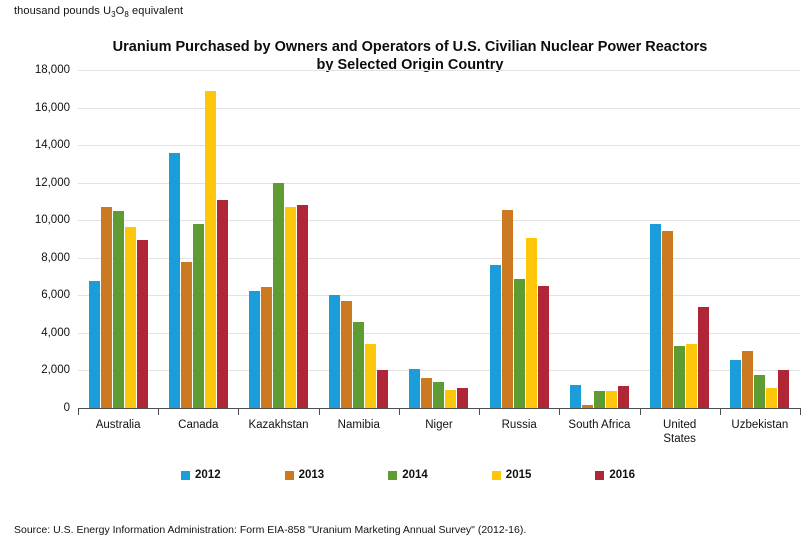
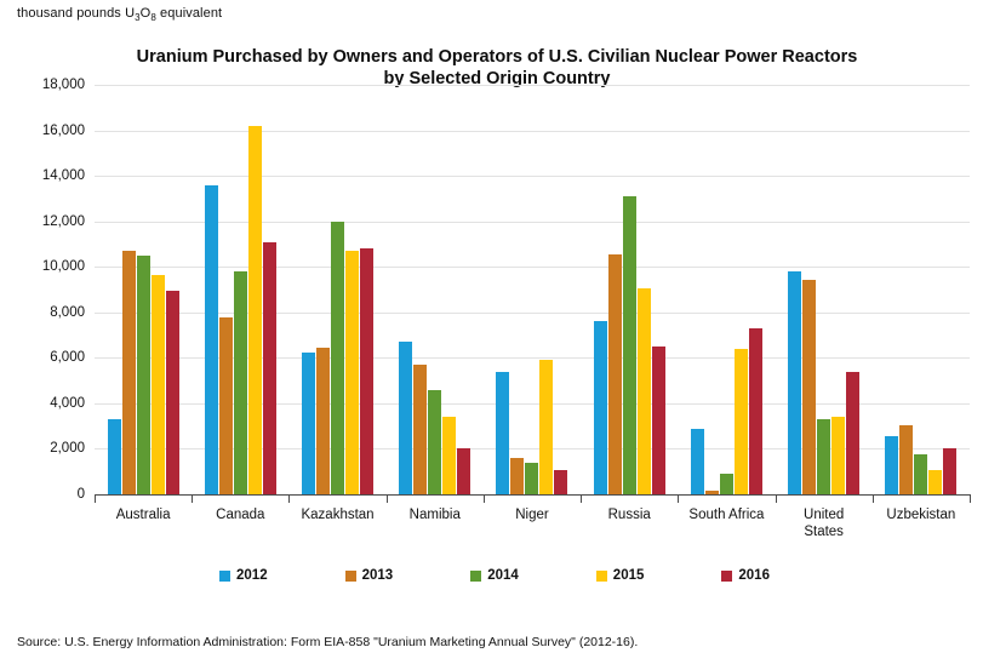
2012/Australia: 6800 -> 3300
2015/Canada: 16900 -> 16200
2012/Namibia: 6000 -> 6700
2012/Niger: 2100 -> 5400
2015/Niger: 1000 -> 5900
2014/Russia: 6800 -> 13100
2012/South Africa: 1200 -> 2900
2015/South Africa: 900 -> 6400
2016/South Africa: 1200 -> 7300
